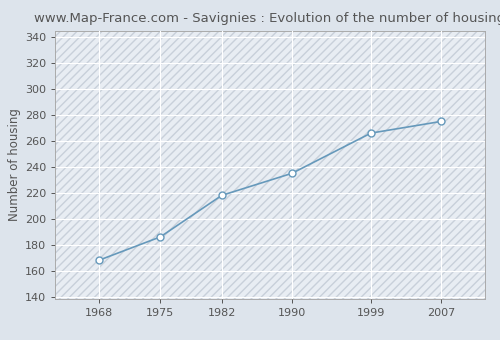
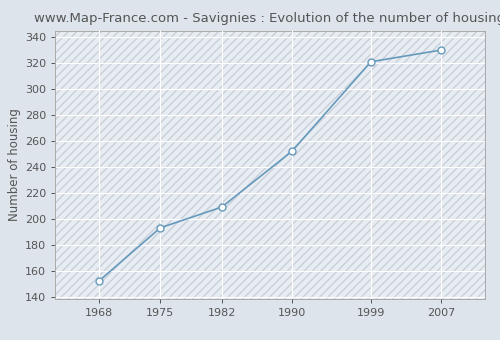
1968: 168 -> 152
1975: 186 -> 193
1982: 218 -> 209
1990: 235 -> 252
1999: 266 -> 321
2007: 275 -> 330
